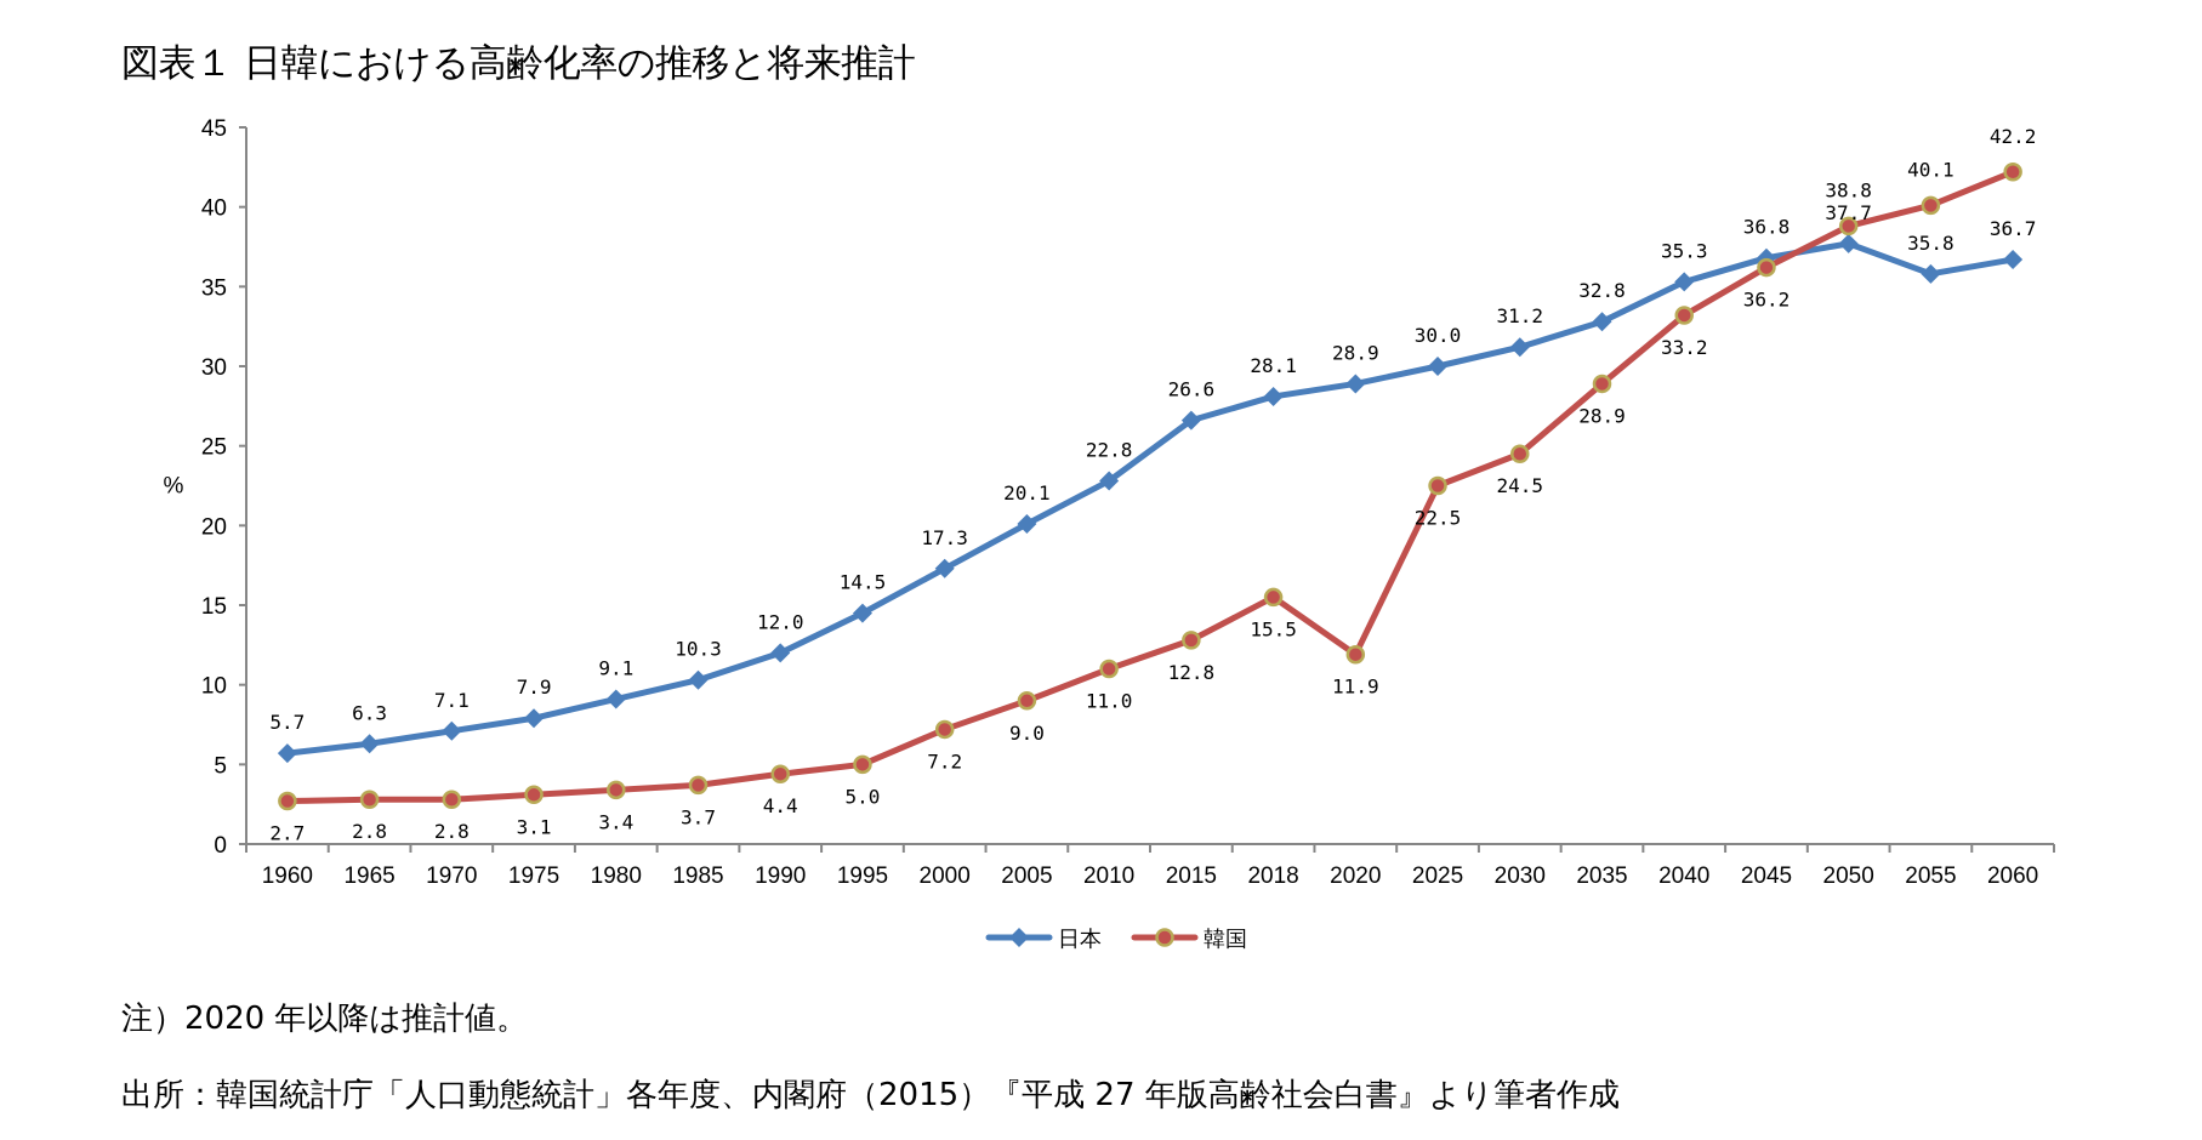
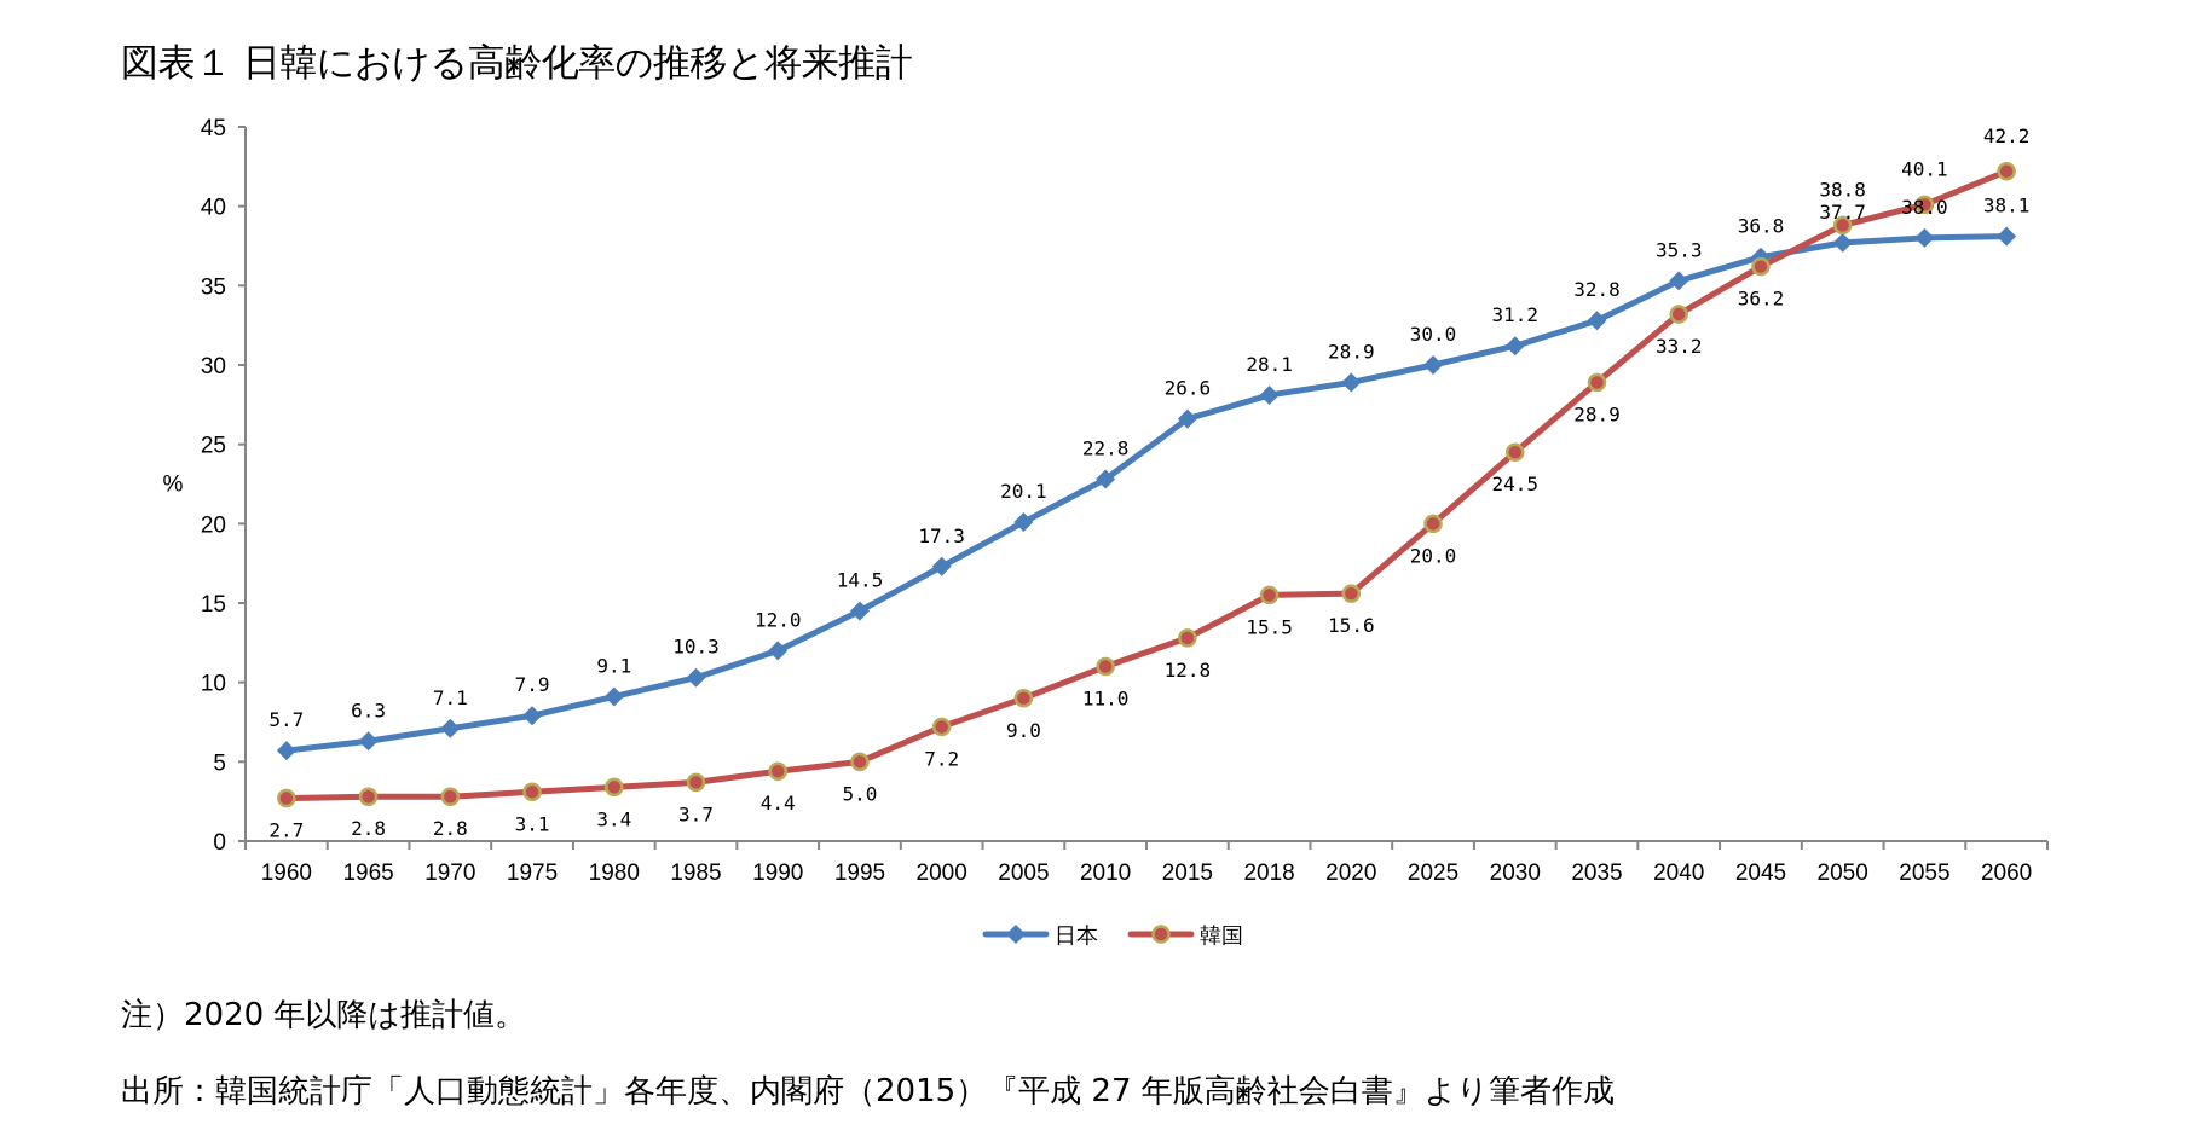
韓国/2020: 11.9 -> 15.6
韓国/2025: 22.5 -> 20.0
日本/2055: 35.8 -> 38.0
日本/2060: 36.7 -> 38.1
